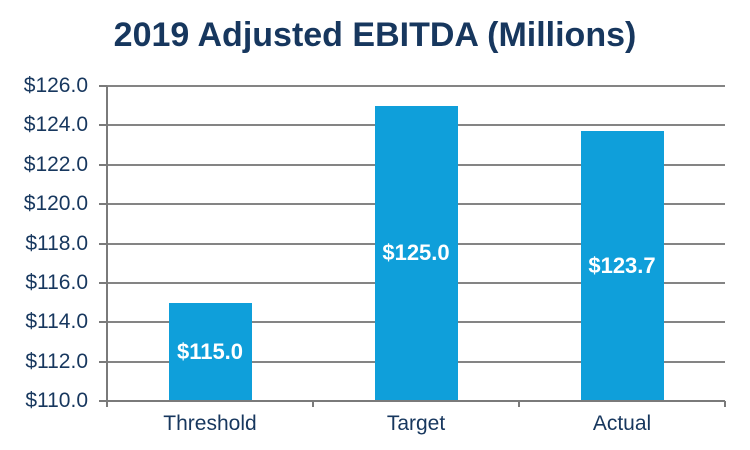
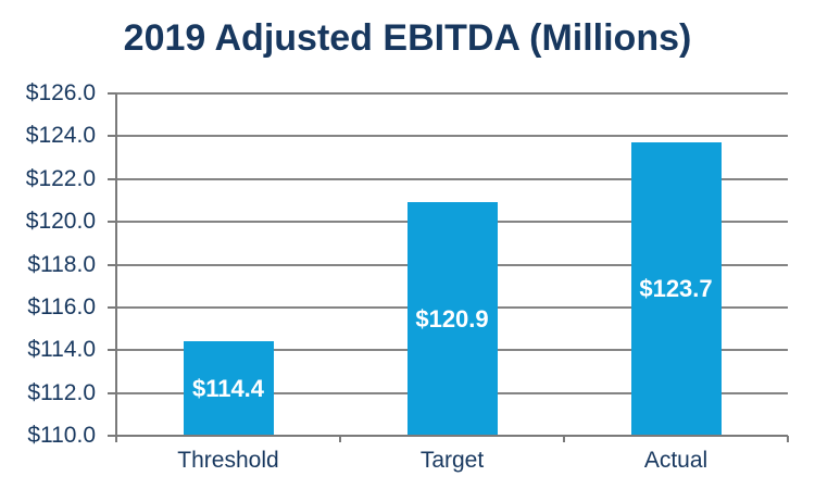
Threshold: $115.0 -> $114.4
Target: $125.0 -> $120.9
